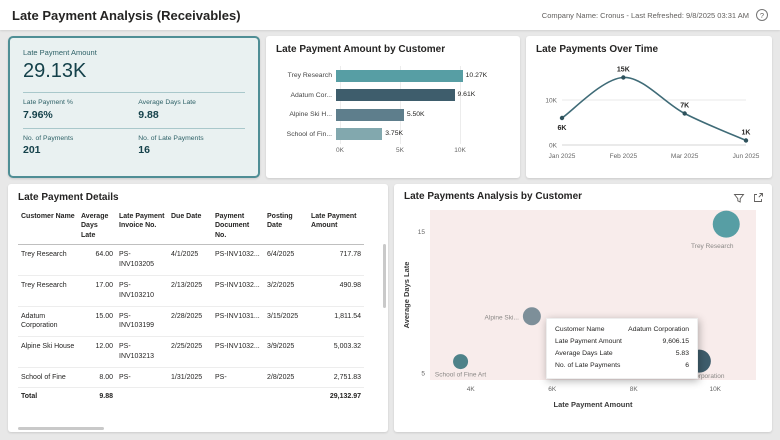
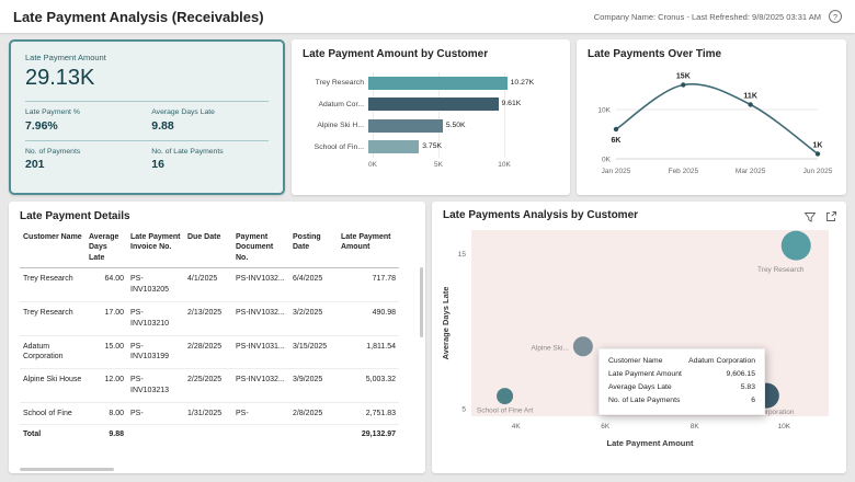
Late Payments Over Time/Mar 2025: 7K -> 11K
